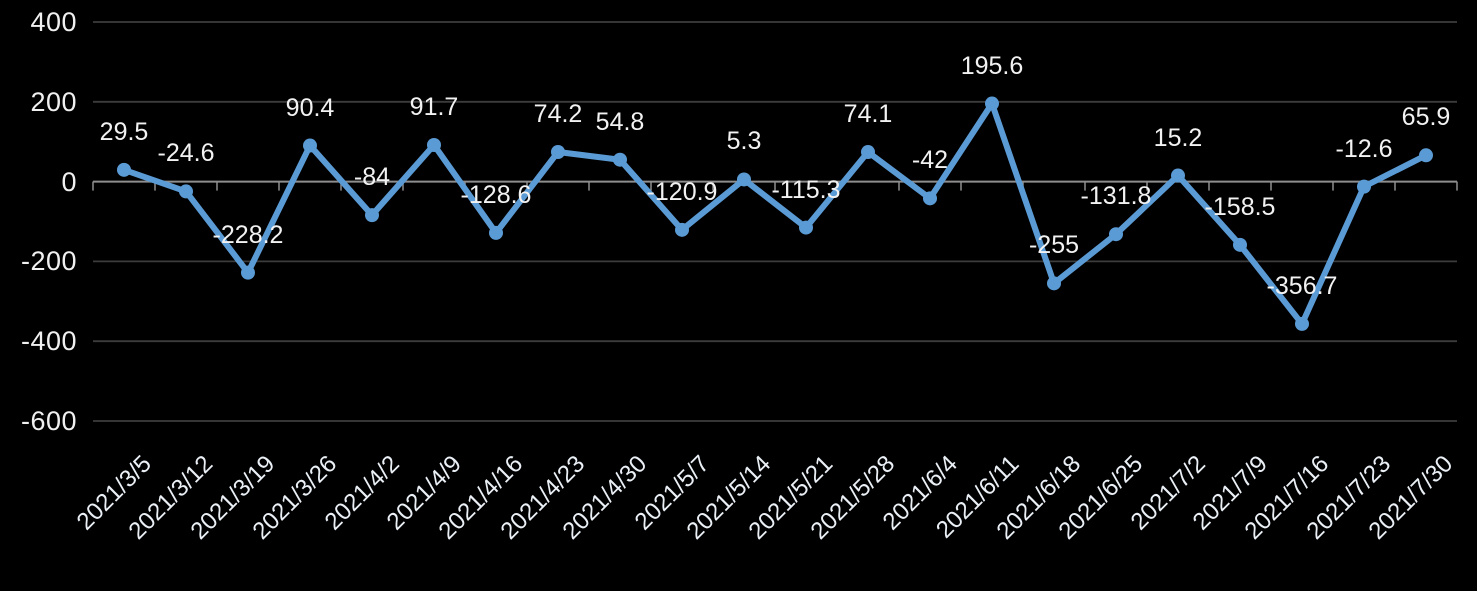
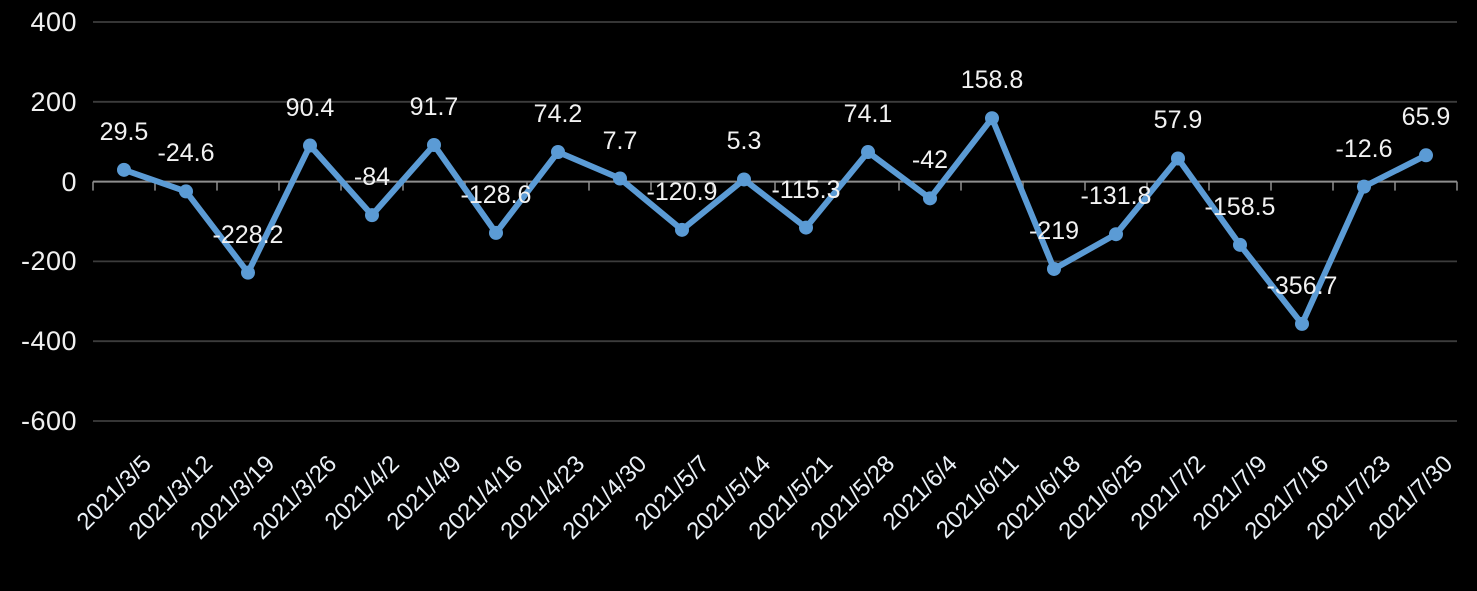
2021/4/30: 54.8 -> 7.7
2021/6/11: 195.6 -> 158.8
2021/6/18: -255 -> -219
2021/7/2: 15.2 -> 57.9
